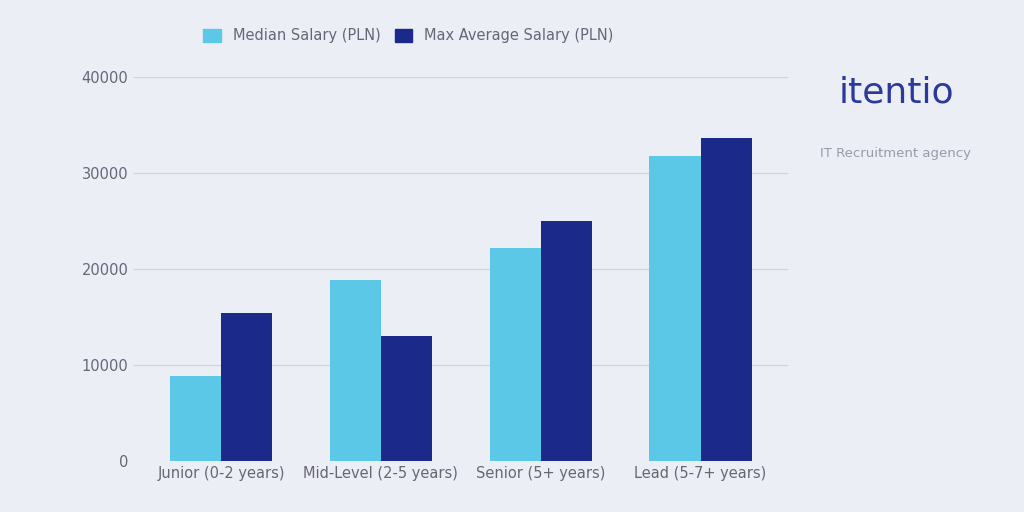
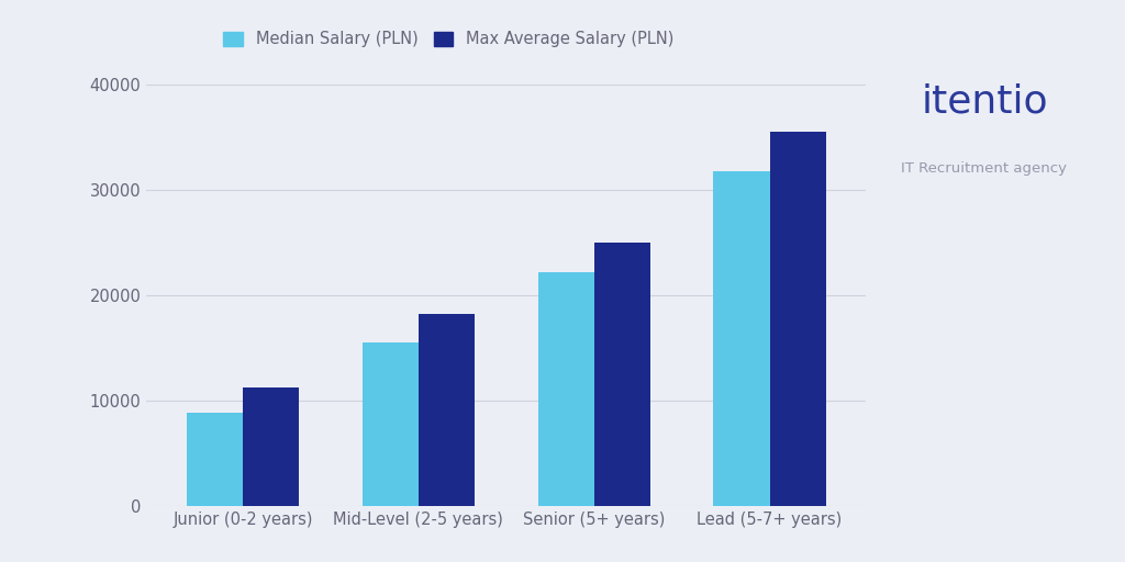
Max Average Salary (PLN)/Junior (0-2 years): 15400 -> 11200
Median Salary (PLN)/Mid-Level (2-5 years): 18800 -> 15500
Max Average Salary (PLN)/Mid-Level (2-5 years): 13000 -> 18200
Max Average Salary (PLN)/Lead (5-7+ years): 33600 -> 35500
